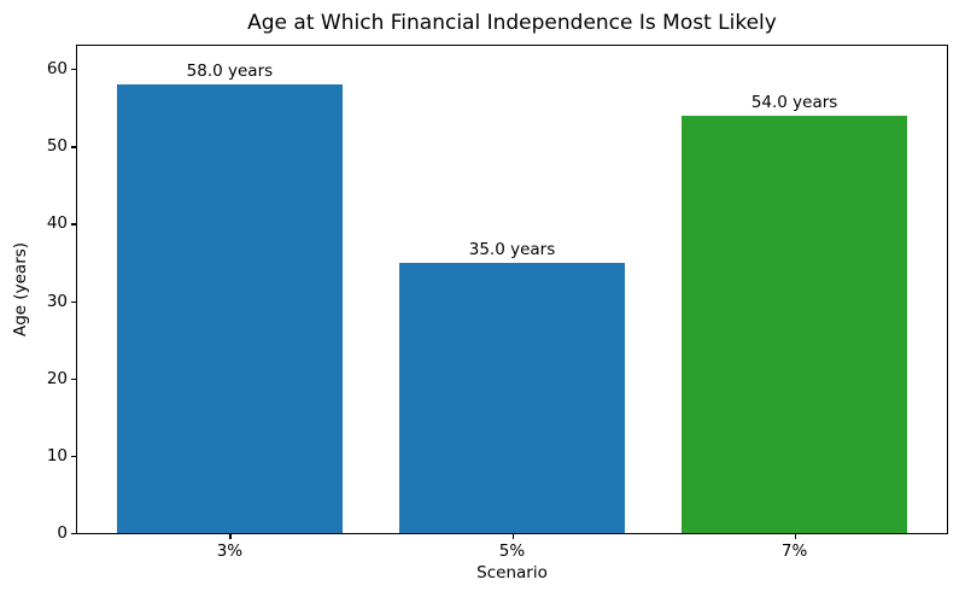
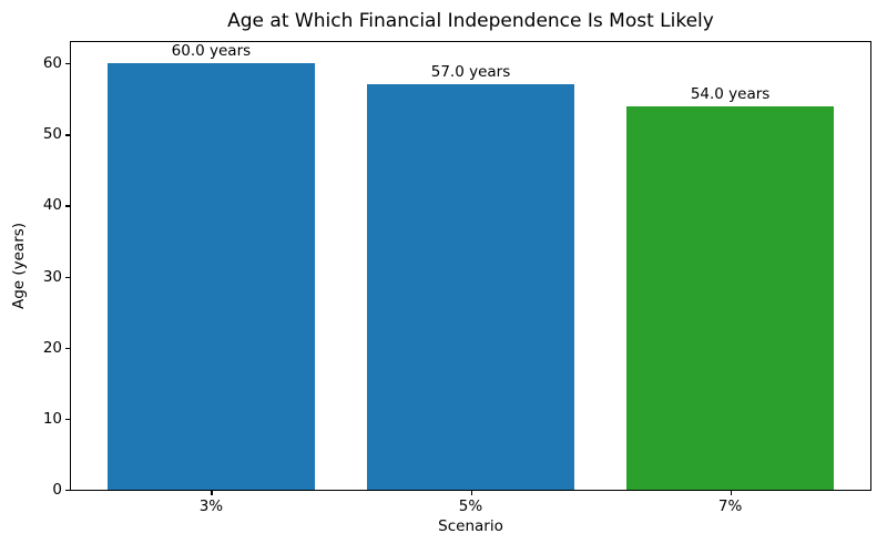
3%: 58.0 -> 60.0
5%: 35.0 -> 57.0
